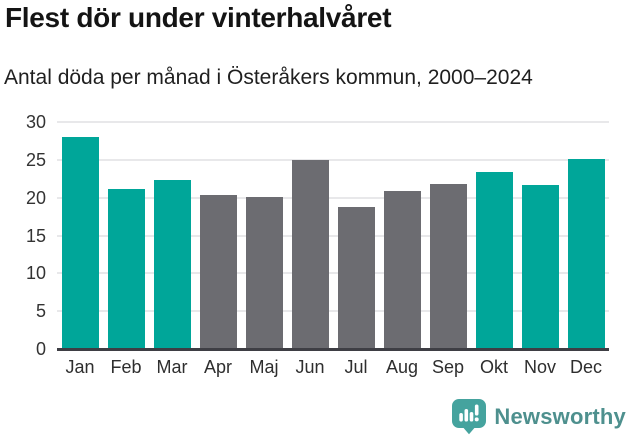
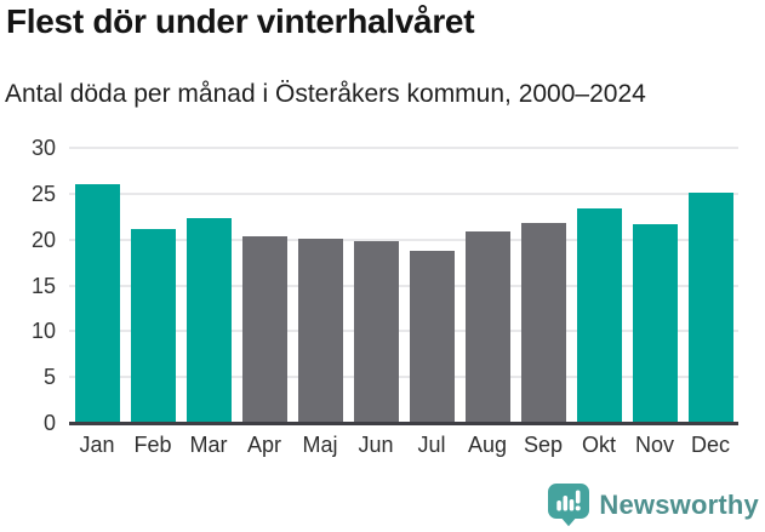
Jan: 28 -> 26
Jun: 25 -> 20
